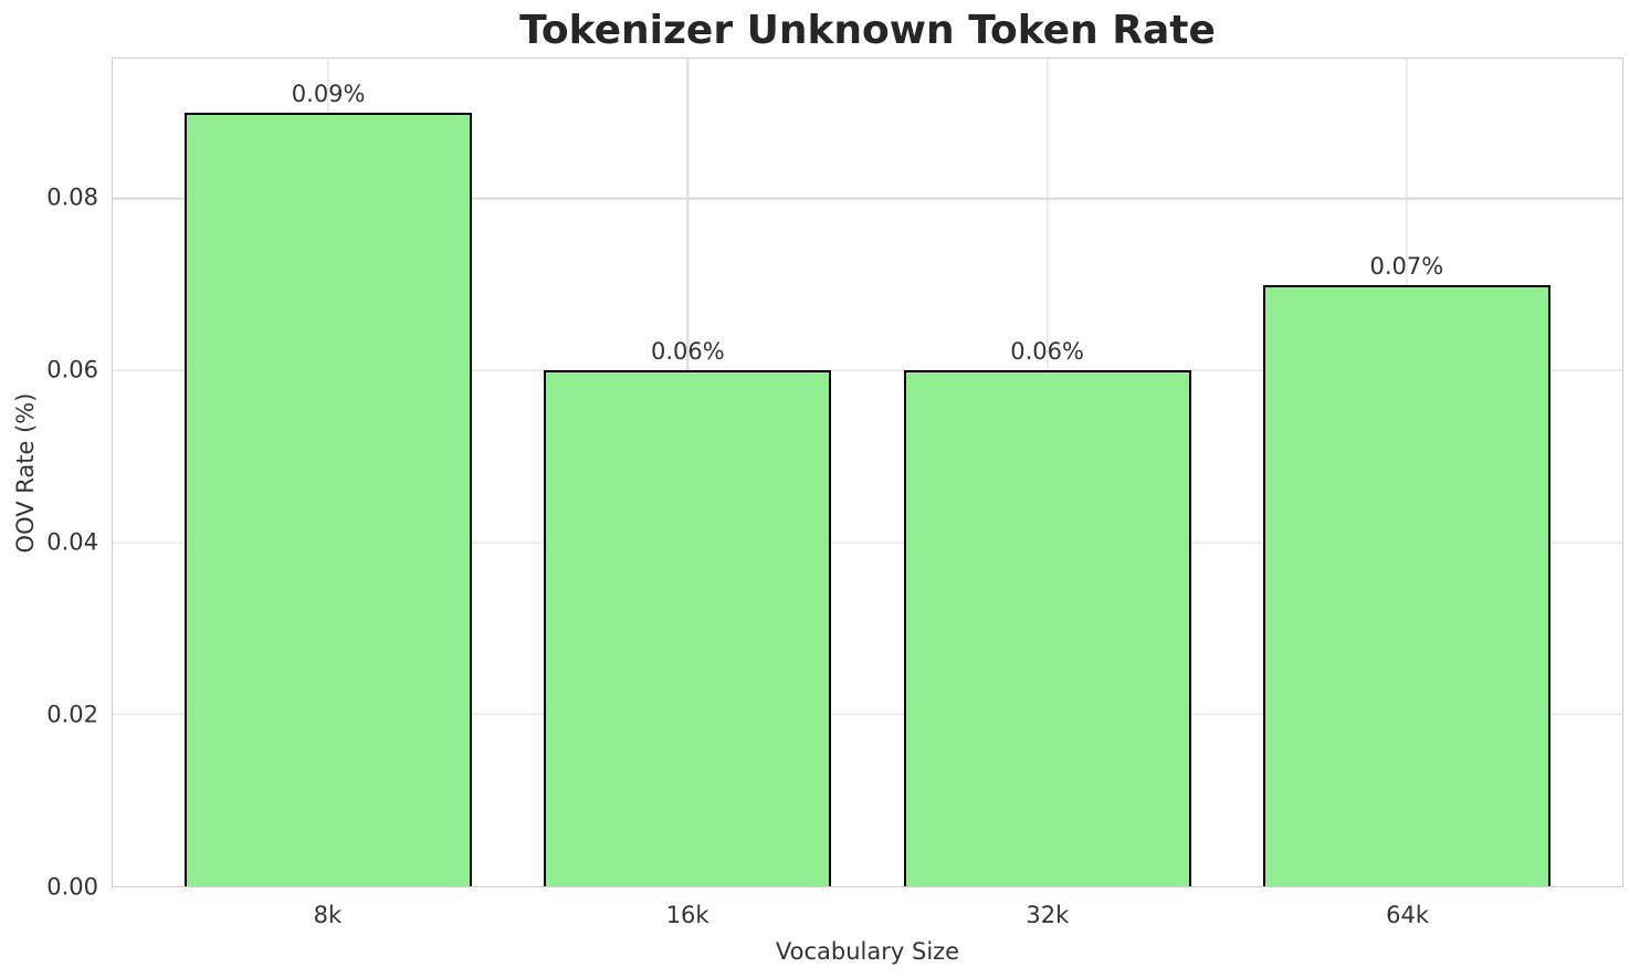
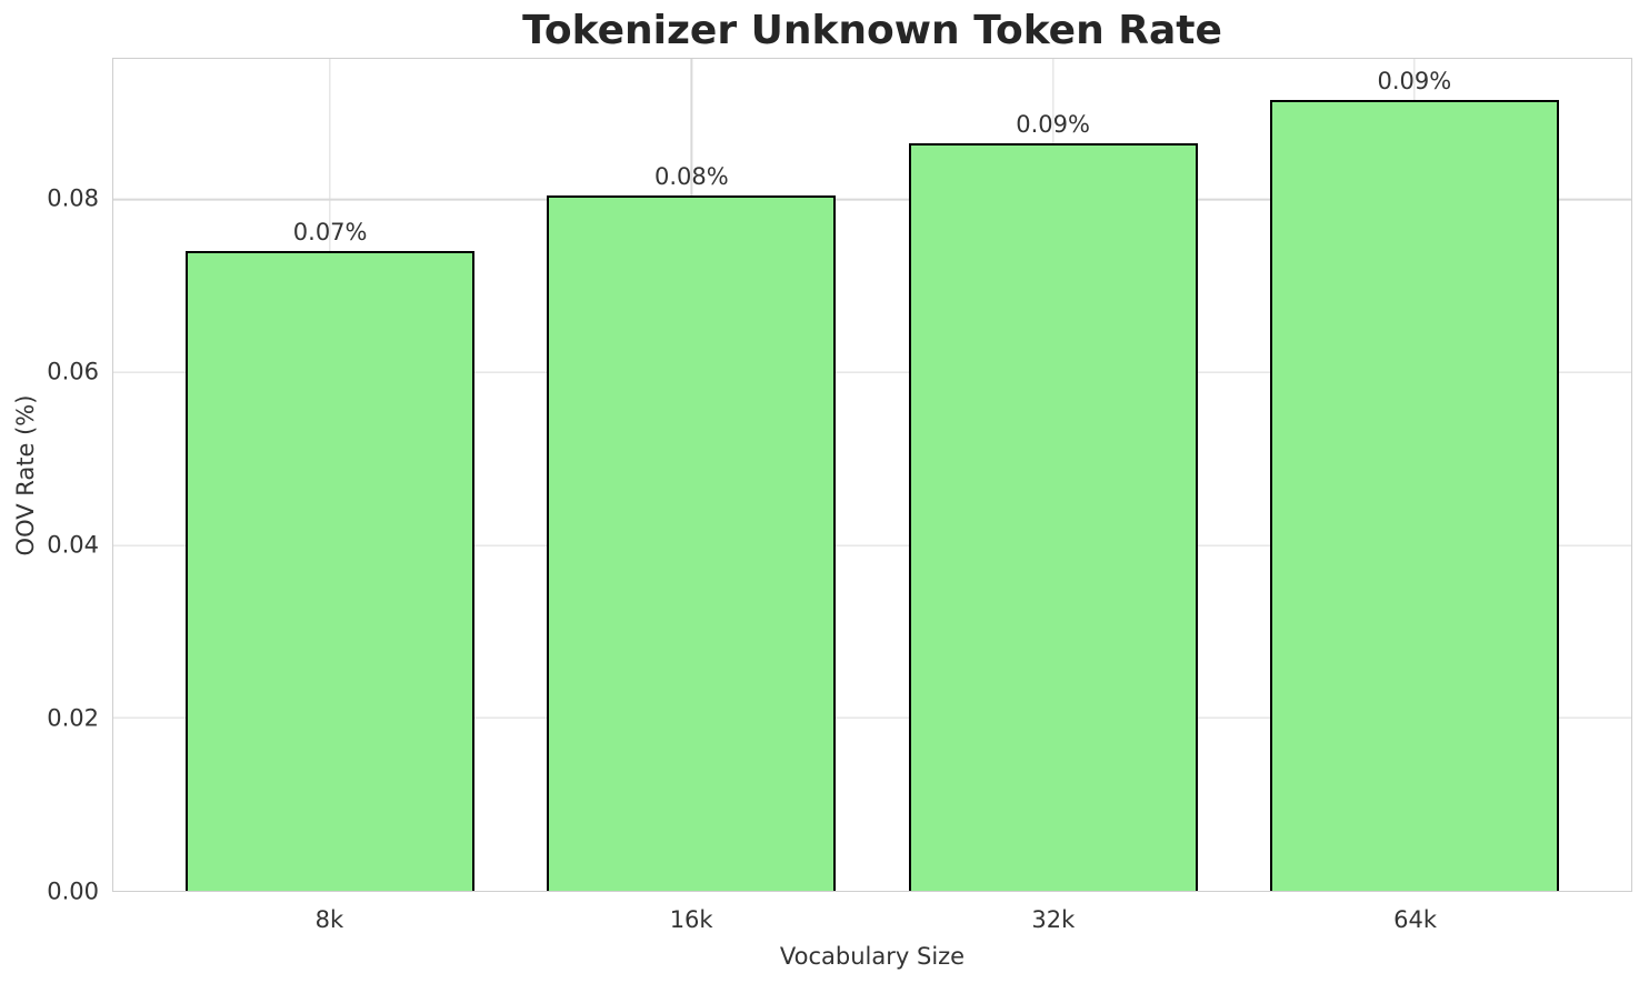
8k: 0.09% -> 0.07%
16k: 0.06% -> 0.08%
32k: 0.06% -> 0.09%
64k: 0.07% -> 0.09%
